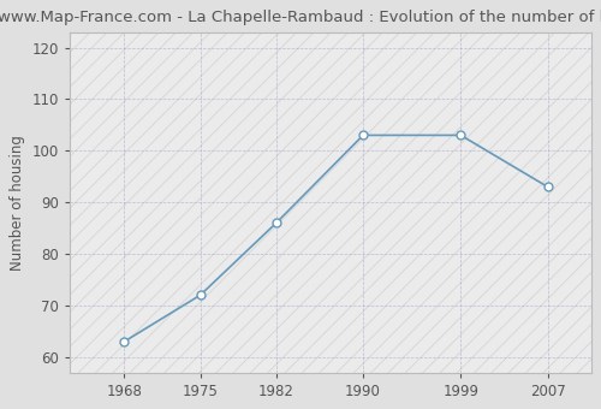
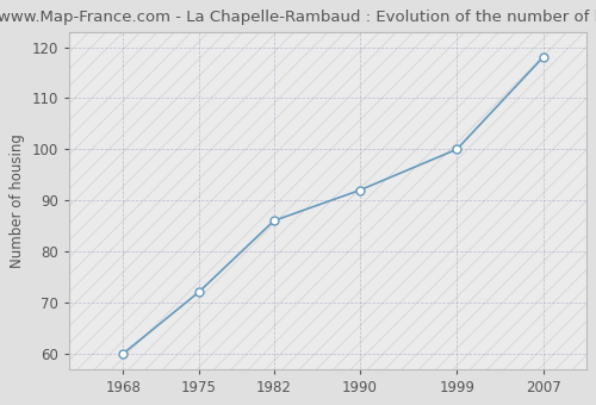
1968: 63 -> 60
1990: 103 -> 92
1999: 103 -> 100
2007: 93 -> 118
